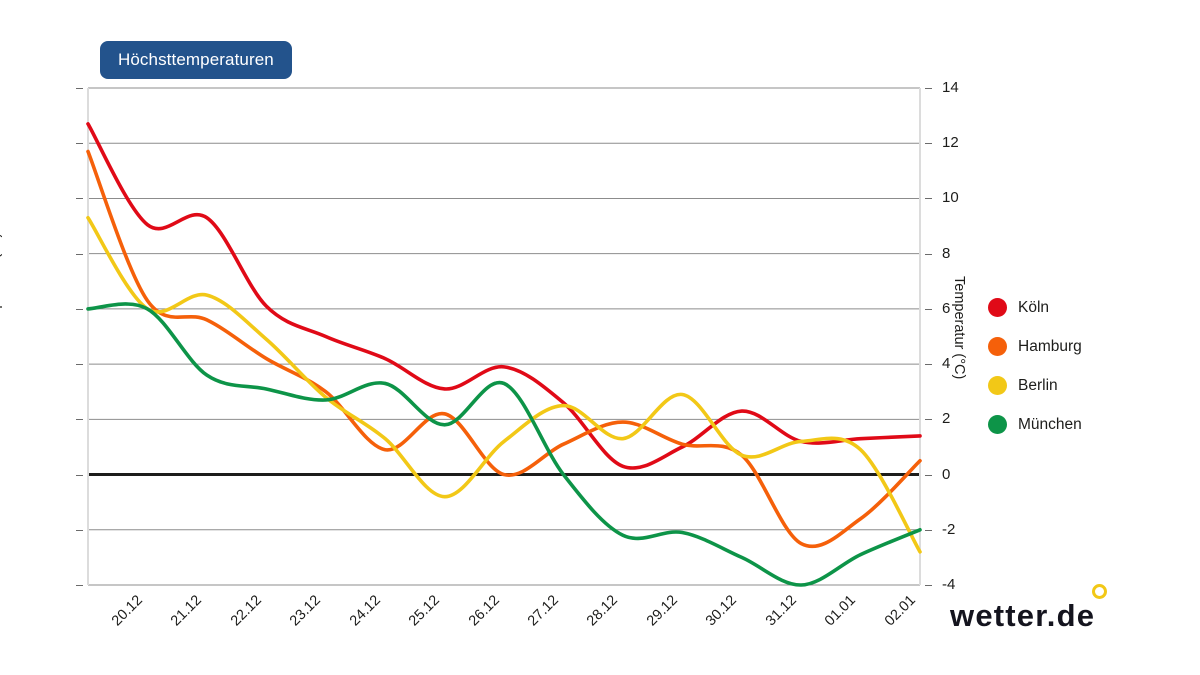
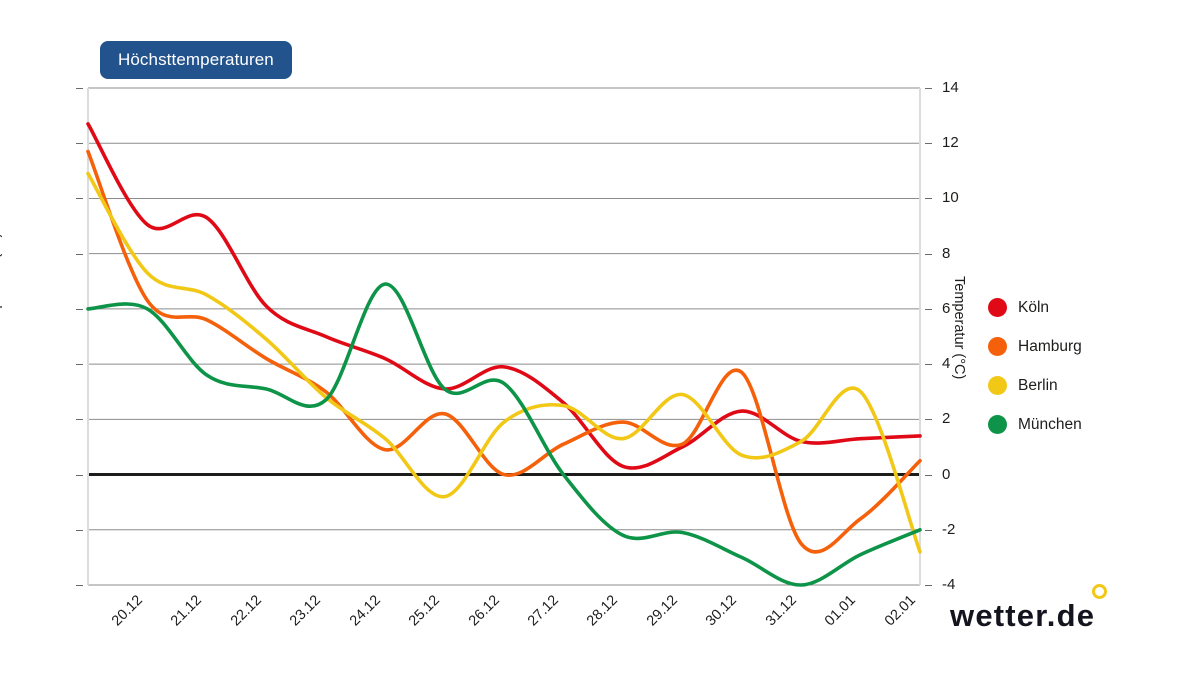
Berlin/20.12: 9.3 -> 10.9
Berlin/21.12: 6.0 -> 7.3
München/25.12: 3.3 -> 6.9
München/26.12: 1.8 -> 3.1
Berlin/27.12: 1.2 -> 1.9
Hamburg/31.12: 0.7 -> 3.7
Berlin/02.01: 0.9 -> 3.0
